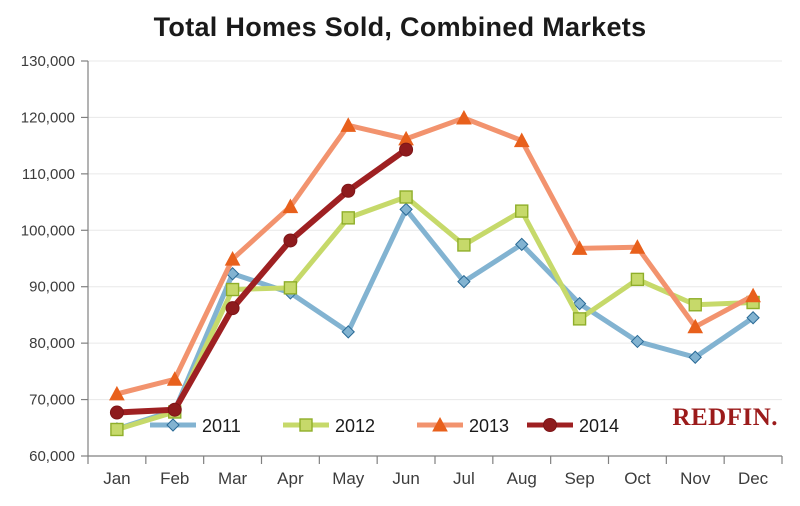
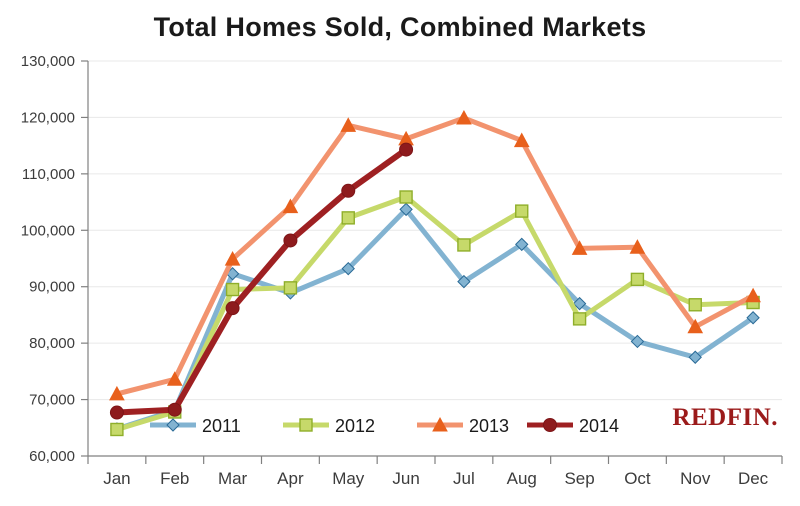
2011/May: 82000 -> 93000
